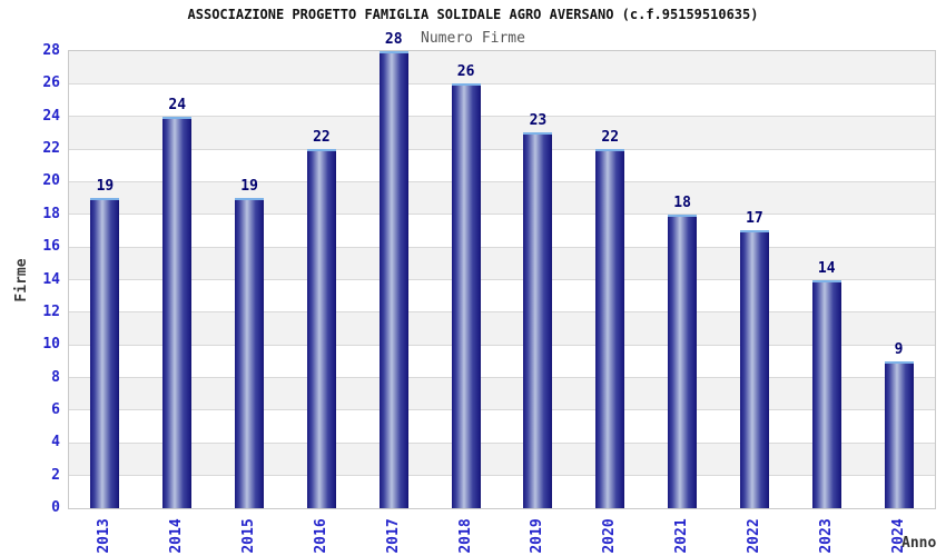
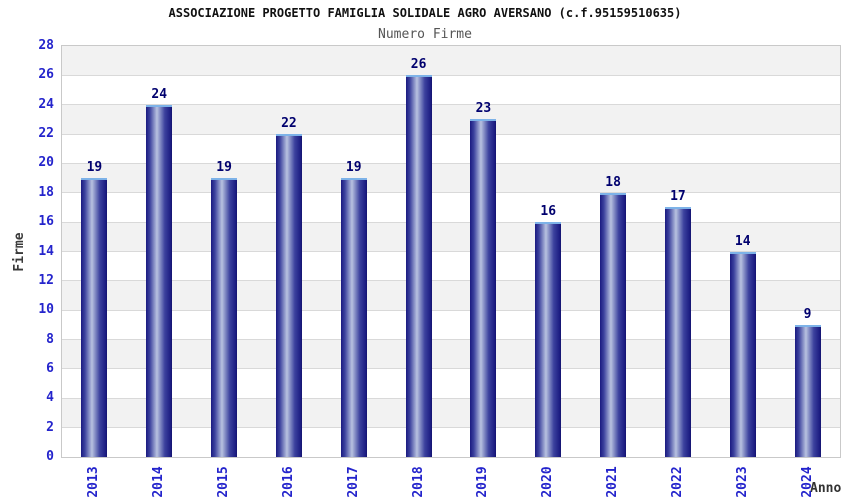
2017: 28 -> 19
2020: 22 -> 16
